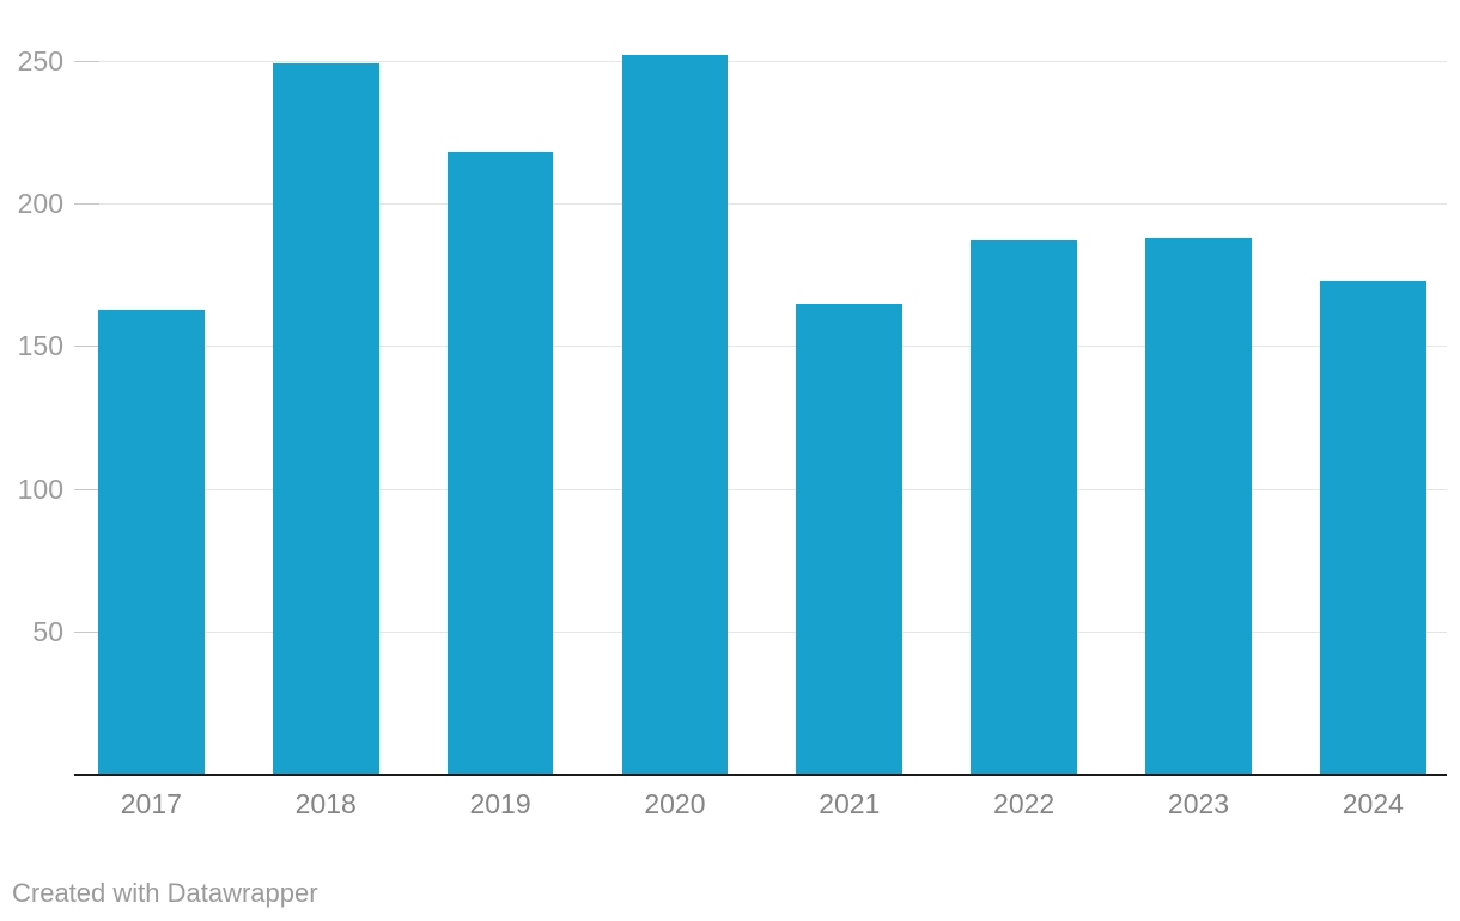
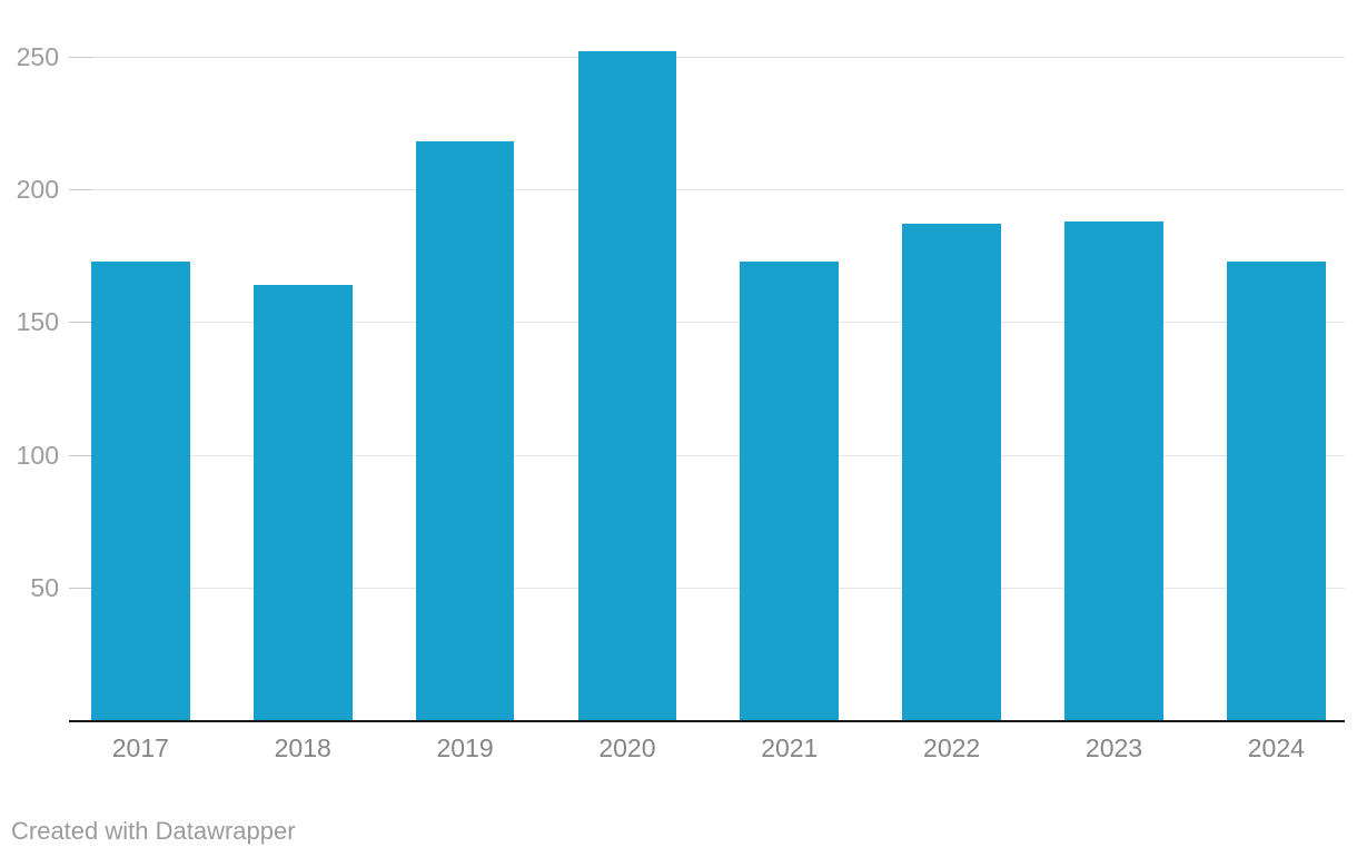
2017: 163 -> 173
2018: 249 -> 164
2021: 165 -> 173
